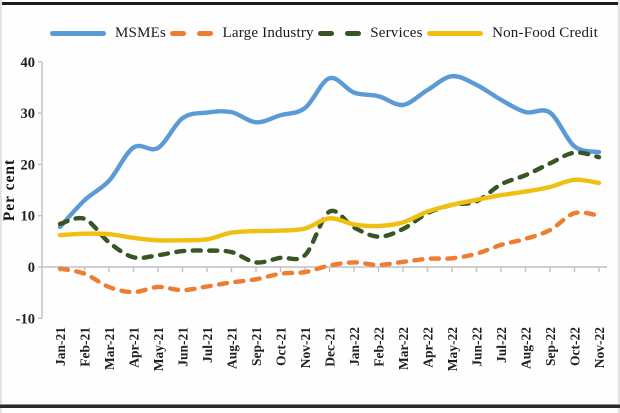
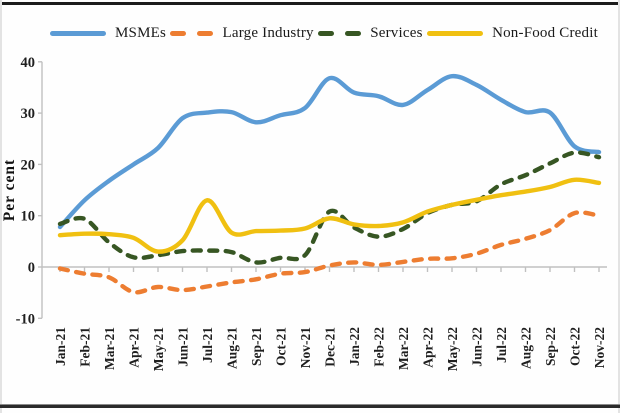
Large Industry/Mar-21: -4 -> -2
MSMEs/Apr-21: 23 -> 20
Non-Food Credit/May-21: 5 -> 3
Non-Food Credit/Jul-21: 5 -> 13
